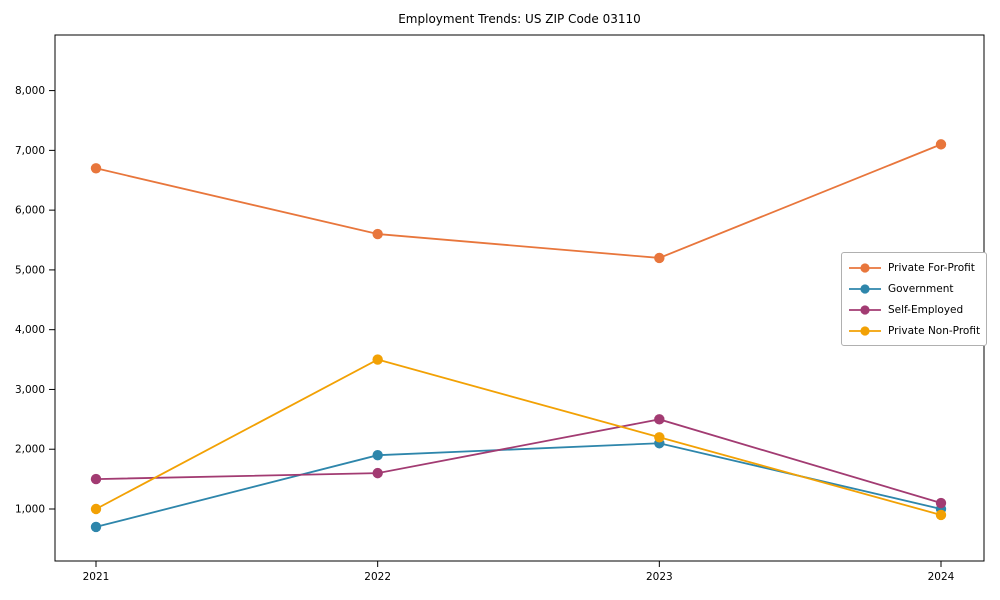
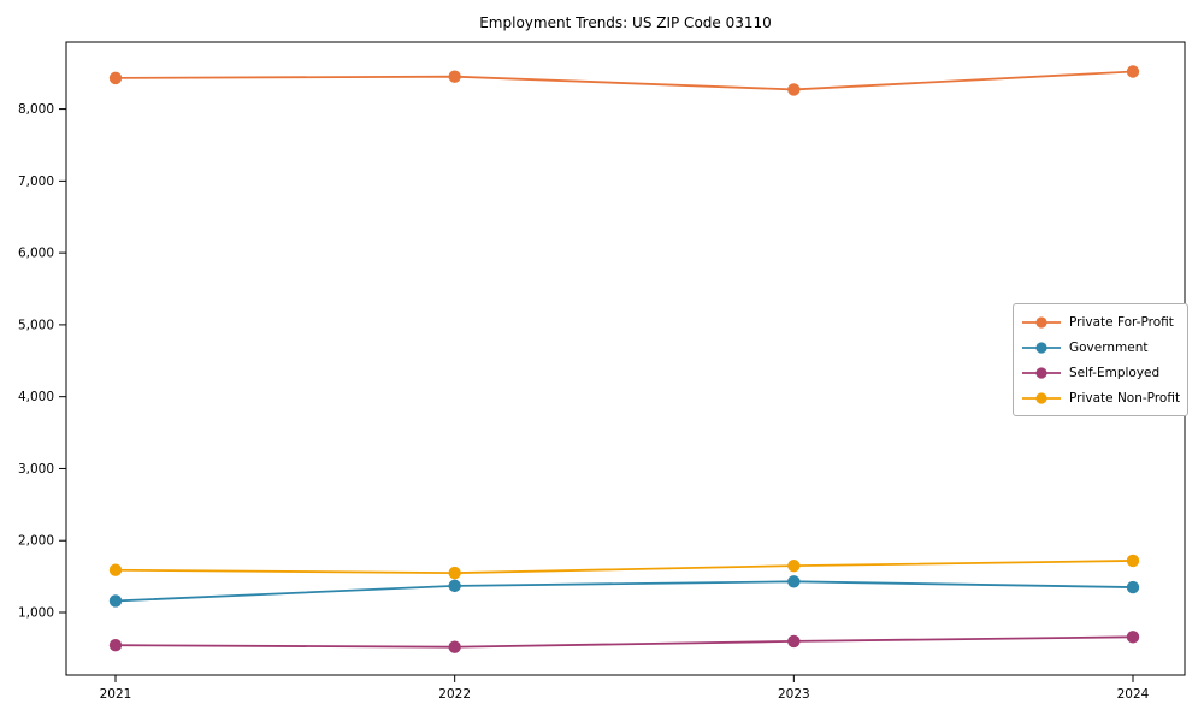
Private For-Profit/2021: 6700 -> 8400
Government/2021: 700 -> 1200
Self-Employed/2021: 1500 -> 500
Private Non-Profit/2021: 1000 -> 1600
Private For-Profit/2022: 5600 -> 8400
Government/2022: 1900 -> 1400
Self-Employed/2022: 1600 -> 500
Private Non-Profit/2022: 3500 -> 1600
Private For-Profit/2023: 5200 -> 8300
Government/2023: 2100 -> 1400
Self-Employed/2023: 2500 -> 600
Private Non-Profit/2023: 2200 -> 1600
Private For-Profit/2024: 7100 -> 8500
Government/2024: 1000 -> 1400
Self-Employed/2024: 1100 -> 700
Private Non-Profit/2024: 900 -> 1700
